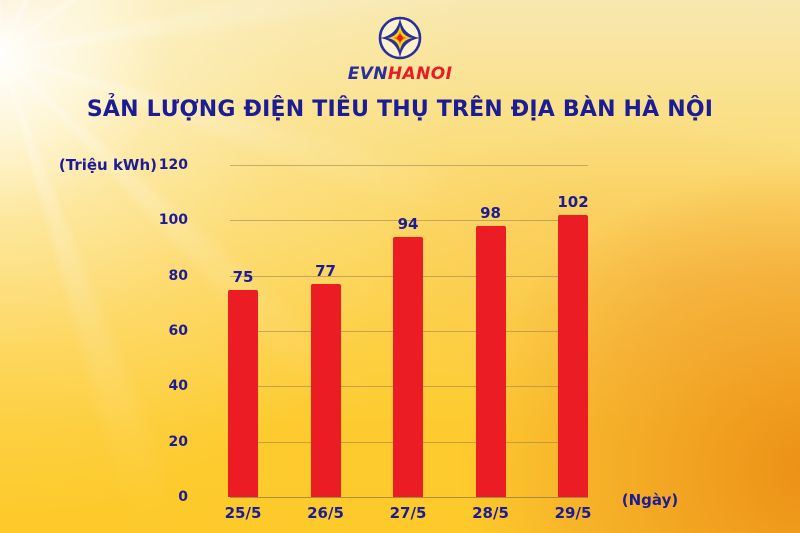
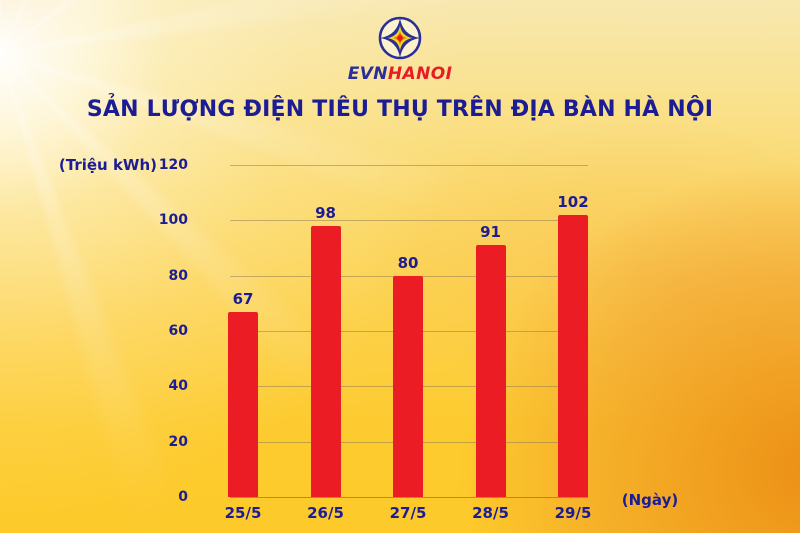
25/5: 75 -> 67
26/5: 77 -> 98
27/5: 94 -> 80
28/5: 98 -> 91
